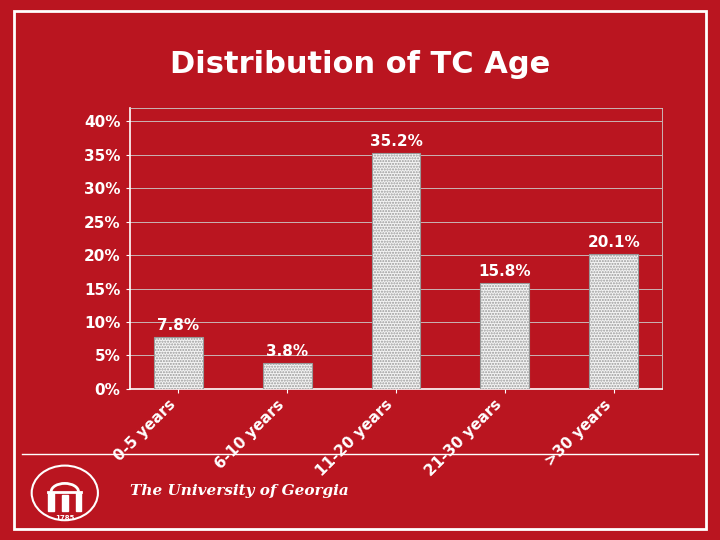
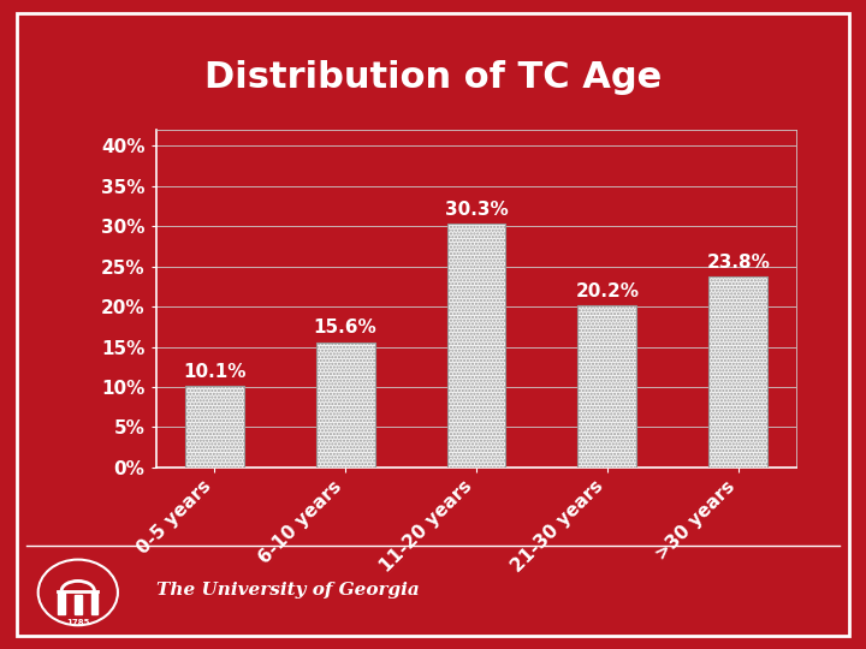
0-5 years: 7.8% -> 10.1%
6-10 years: 3.8% -> 15.6%
11-20 years: 35.2% -> 30.3%
21-30 years: 15.8% -> 20.2%
>30 years: 20.1% -> 23.8%
